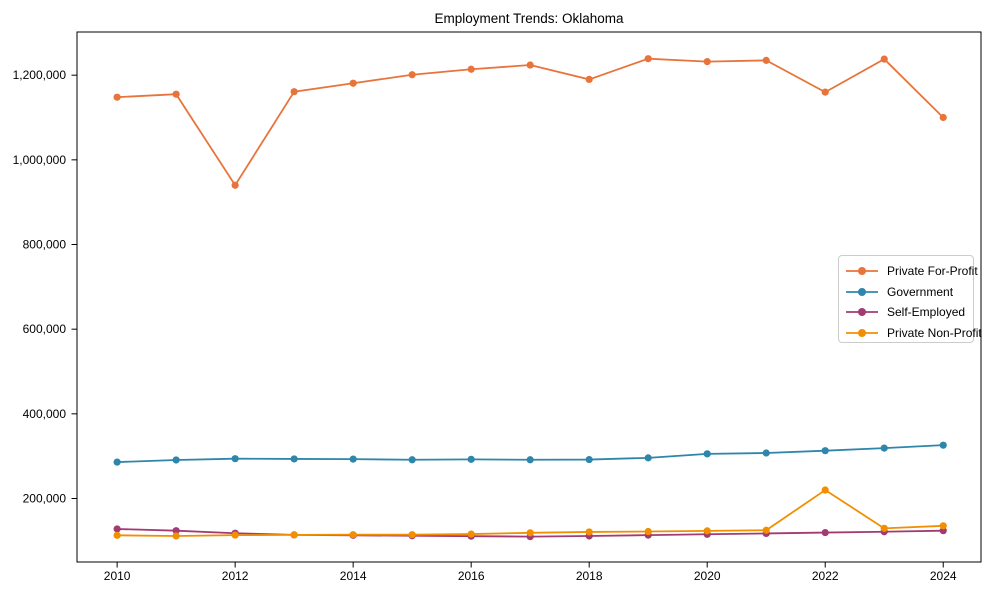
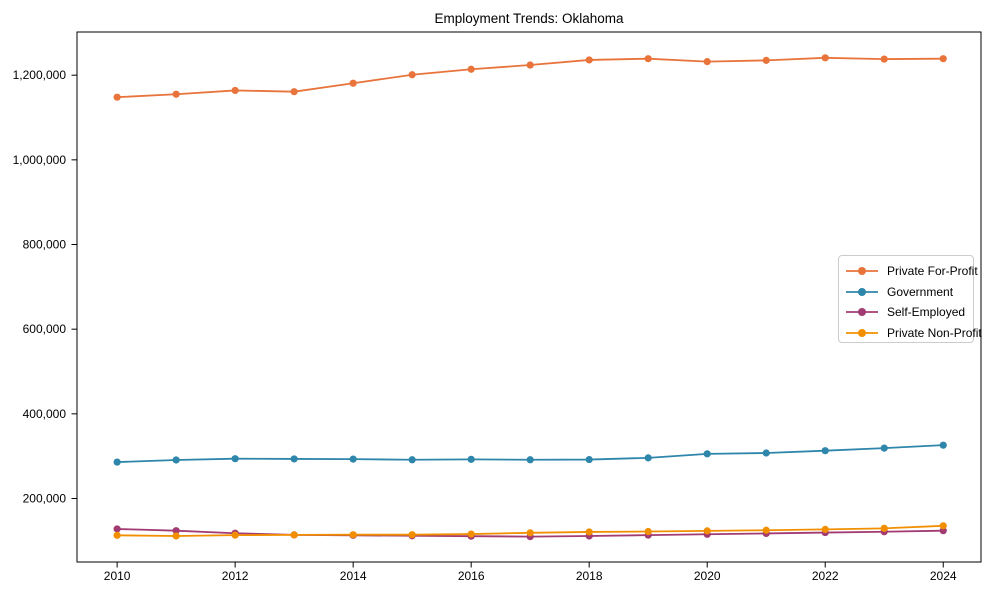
Private For-Profit/2012: 940000 -> 1160000
Private For-Profit/2018: 1190000 -> 1240000
Private For-Profit/2022: 1160000 -> 1240000
Private Non-Profit/2022: 220000 -> 130000
Private For-Profit/2024: 1100000 -> 1240000
